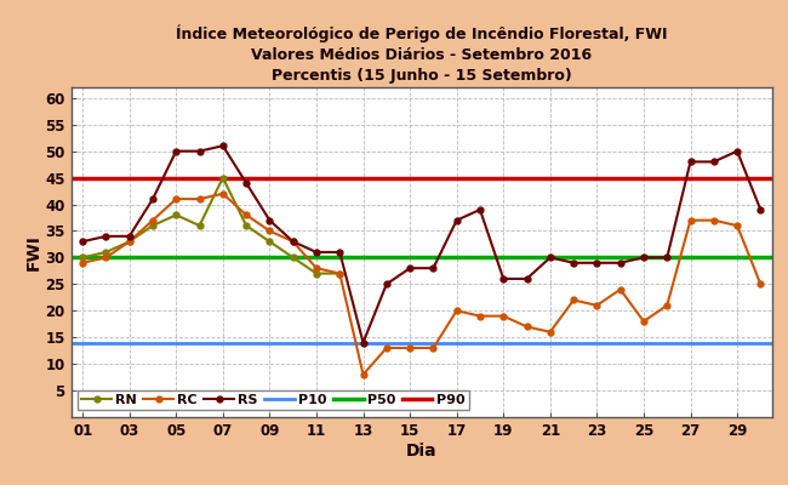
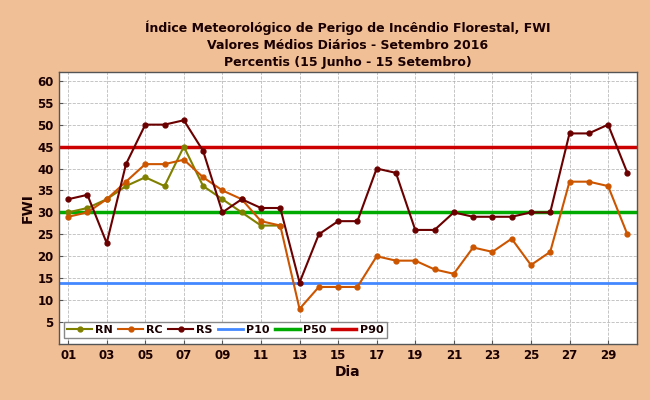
RS/03: 34 -> 23
RS/09: 37 -> 30
RS/17: 37 -> 40
